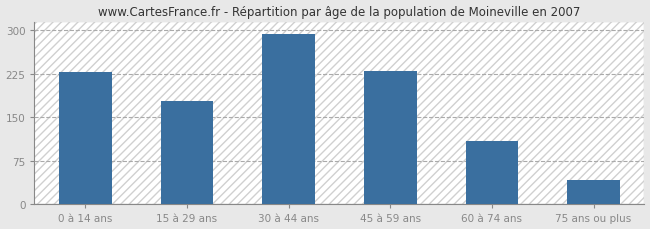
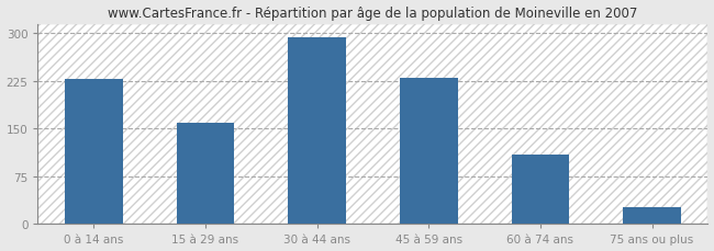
15 à 29 ans: 178 -> 160
75 ans ou plus: 42 -> 27
